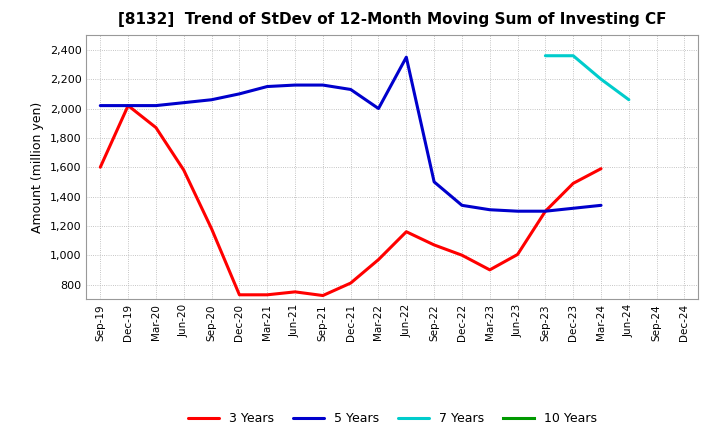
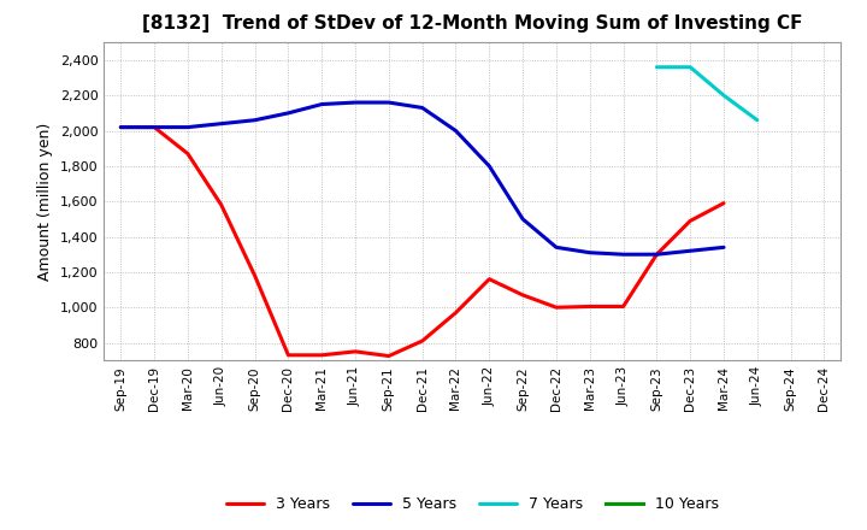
3 Years/Sep-19: 1,600 -> 2,020
5 Years/Jun-22: 2,350 -> 1,800
3 Years/Mar-23: 900 -> 1,000
